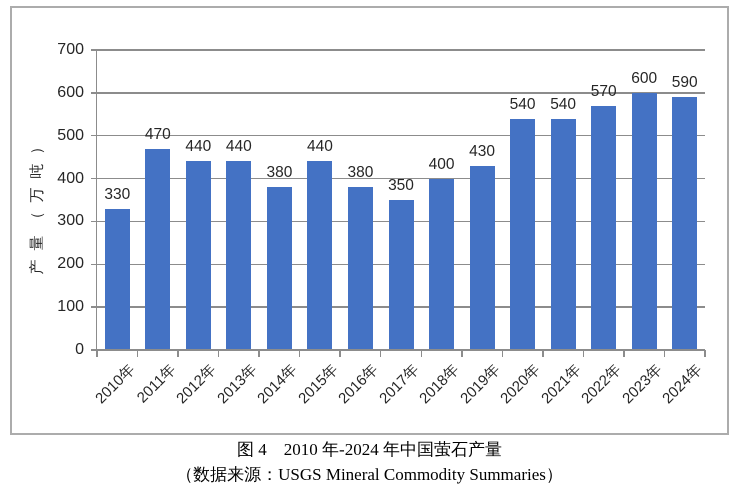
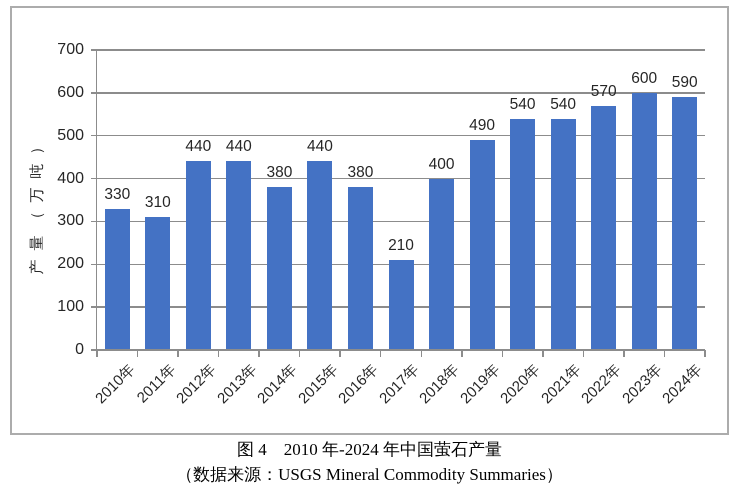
2011年: 470 -> 310
2017年: 350 -> 210
2019年: 430 -> 490
